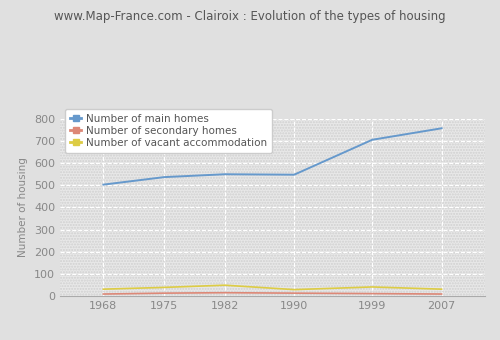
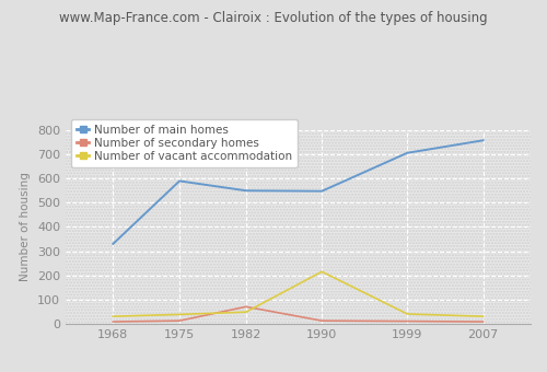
Number of main homes/1968: 503 -> 330
Number of main homes/1975: 537 -> 590
Number of secondary homes/1982: 14 -> 70
Number of vacant accommodation/1990: 28 -> 215
